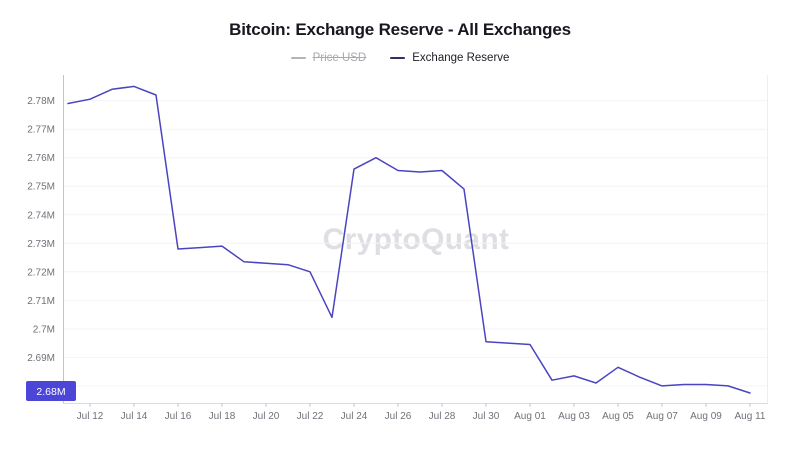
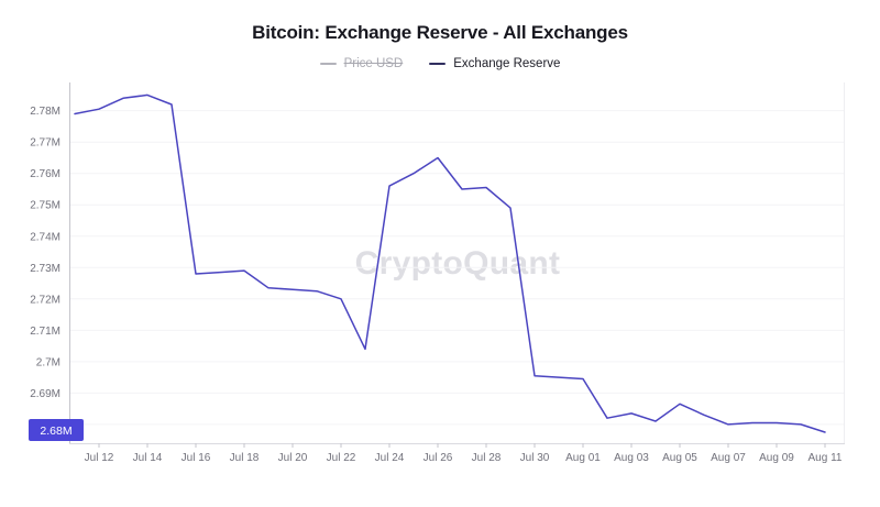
Jul 26: 2.756M -> 2.765M
